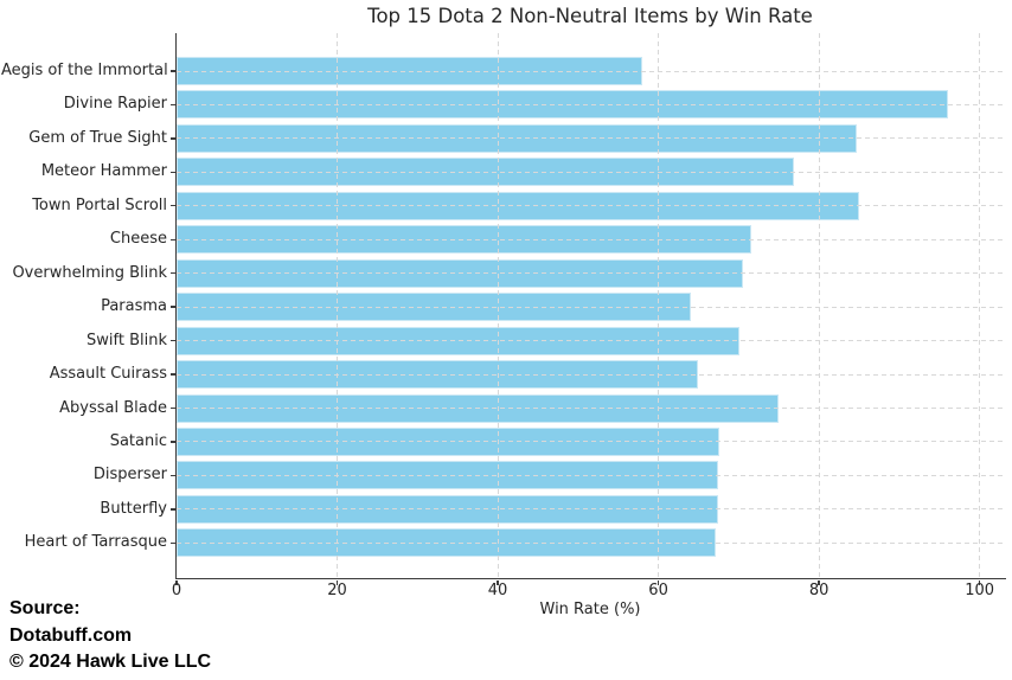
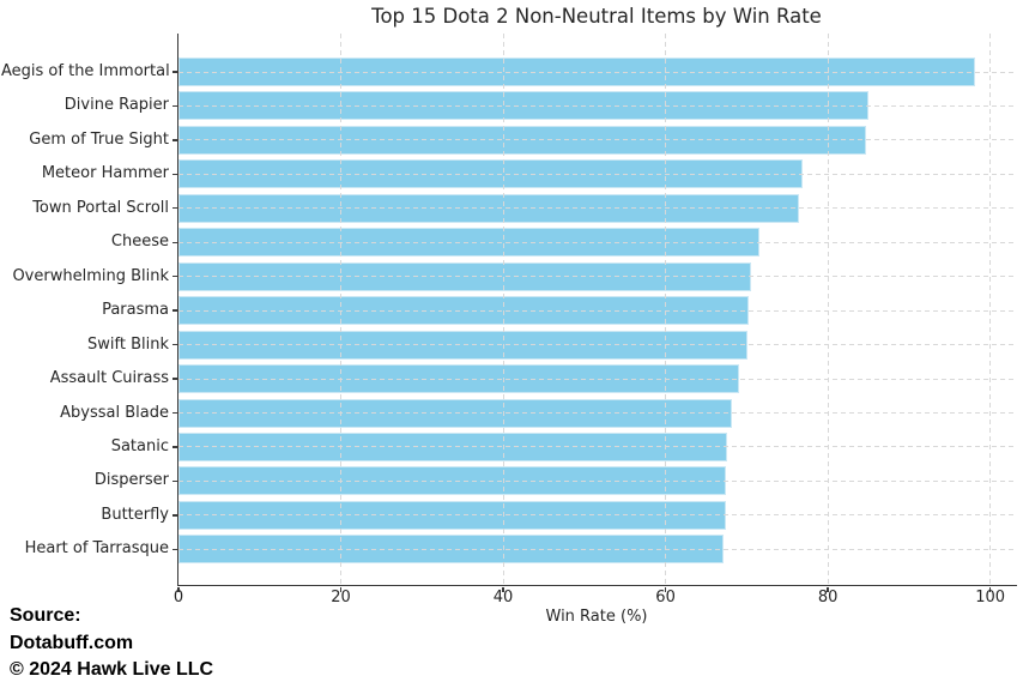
Aegis of the Immortal: 58 -> 98
Divine Rapier: 96 -> 85
Town Portal Scroll: 85 -> 76
Parasma: 64 -> 70
Assault Cuirass: 65 -> 69
Abyssal Blade: 75 -> 68
